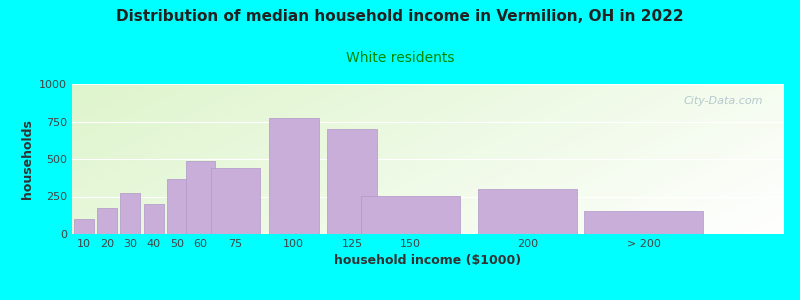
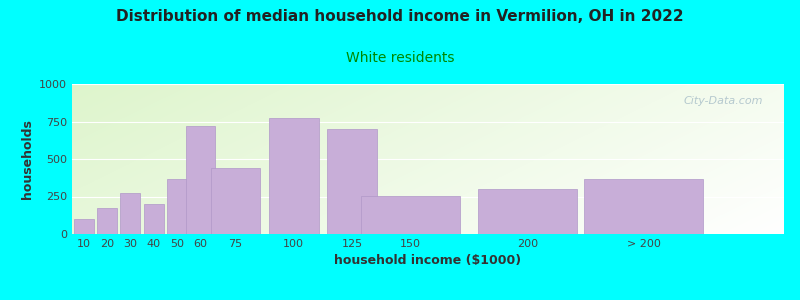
60: 490 -> 720
> 200: 160 -> 370
